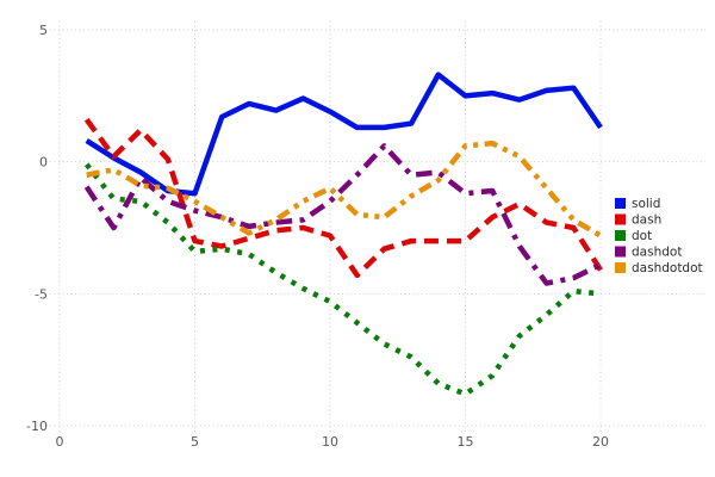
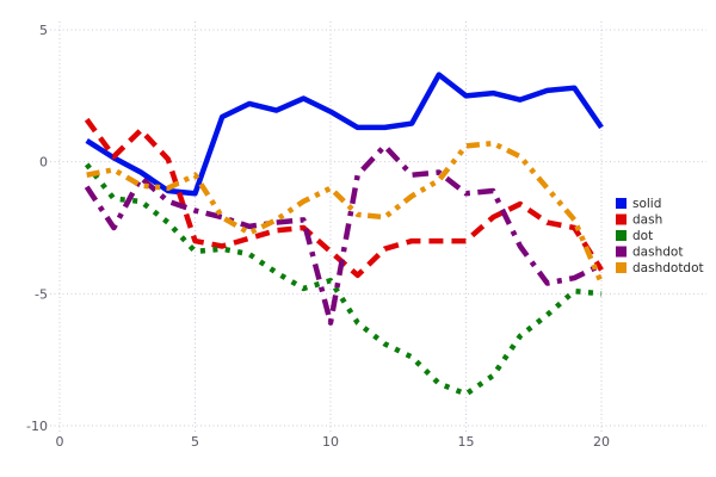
dashdotdot/5: -1.5 -> -0.5
dash/10: -2.8 -> -3.4
dot/10: -5.3 -> -4.5
dashdot/10: -1.5 -> -6.1
dashdotdot/20: -2.8 -> -4.6
